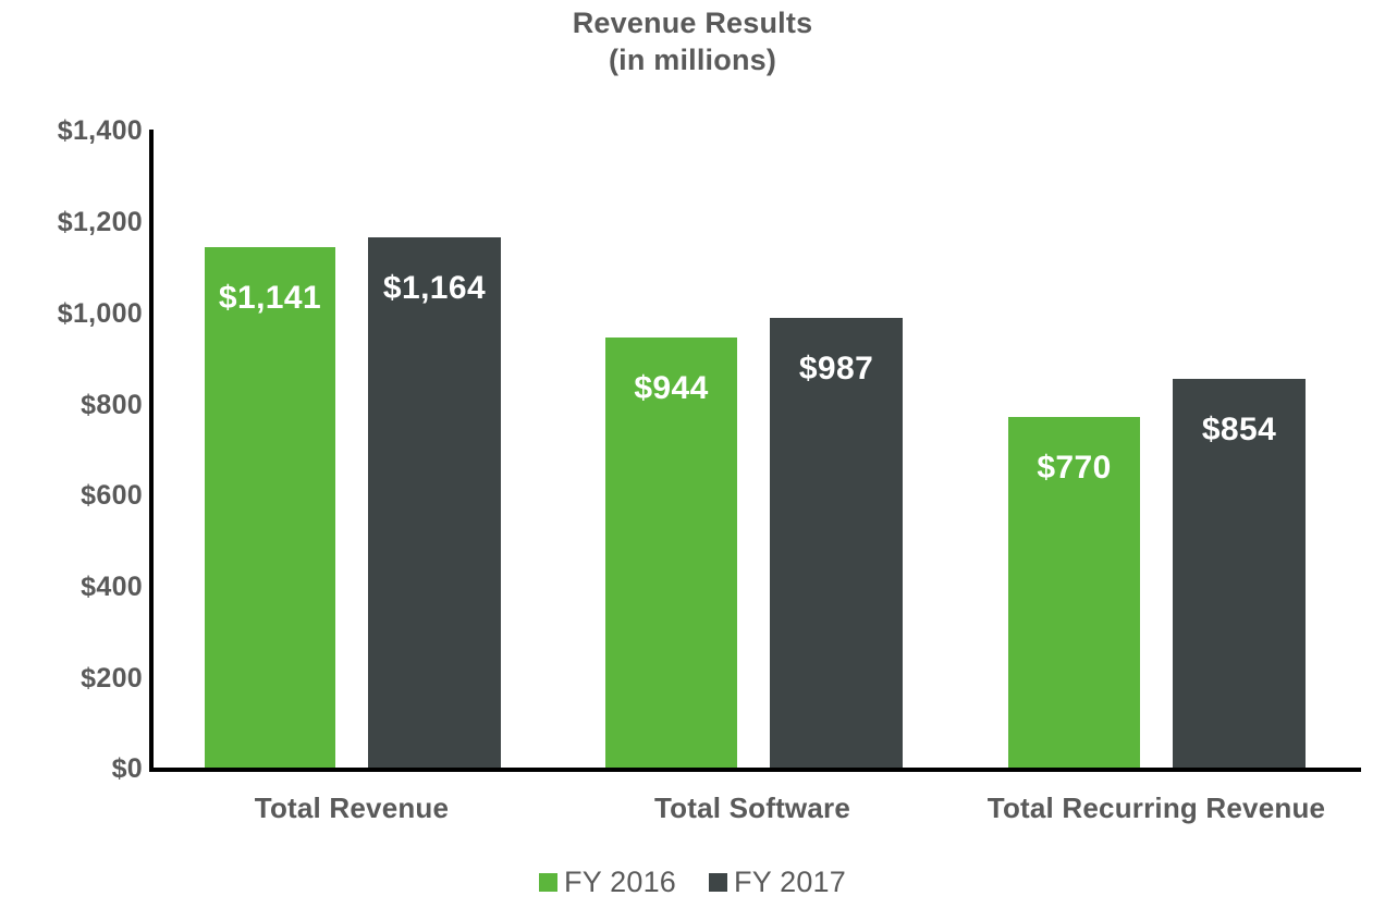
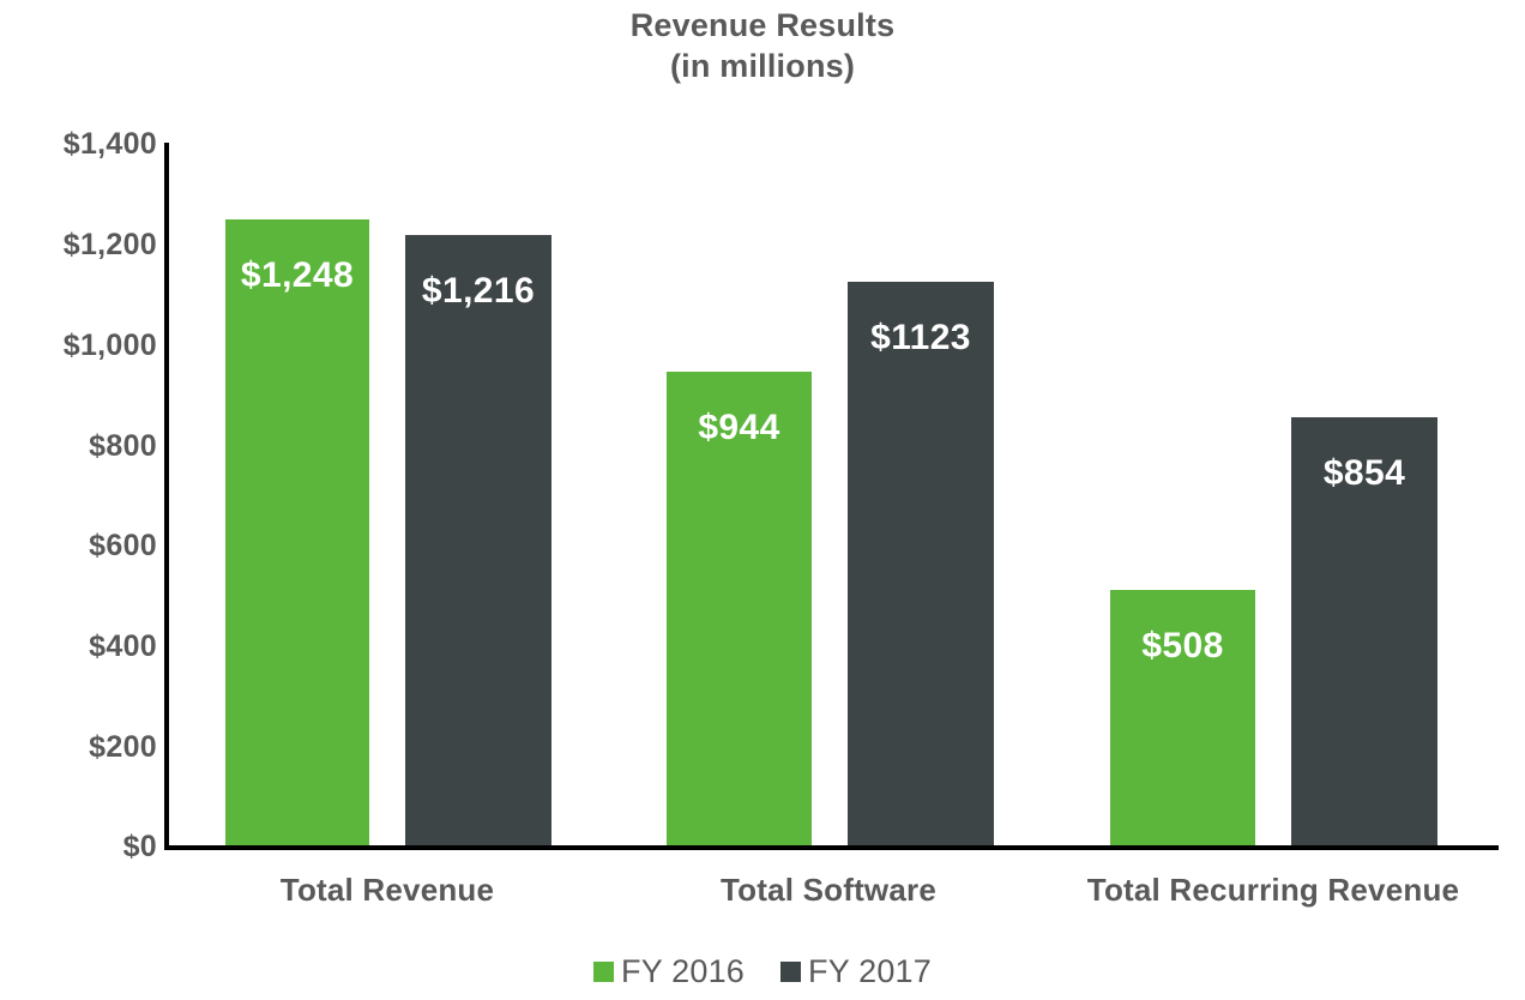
FY 2016/Total Revenue: $1,141 -> $1,248
FY 2017/Total Revenue: $1,164 -> $1,216
FY 2017/Total Software: $987 -> $1123
FY 2016/Total Recurring Revenue: $770 -> $508
